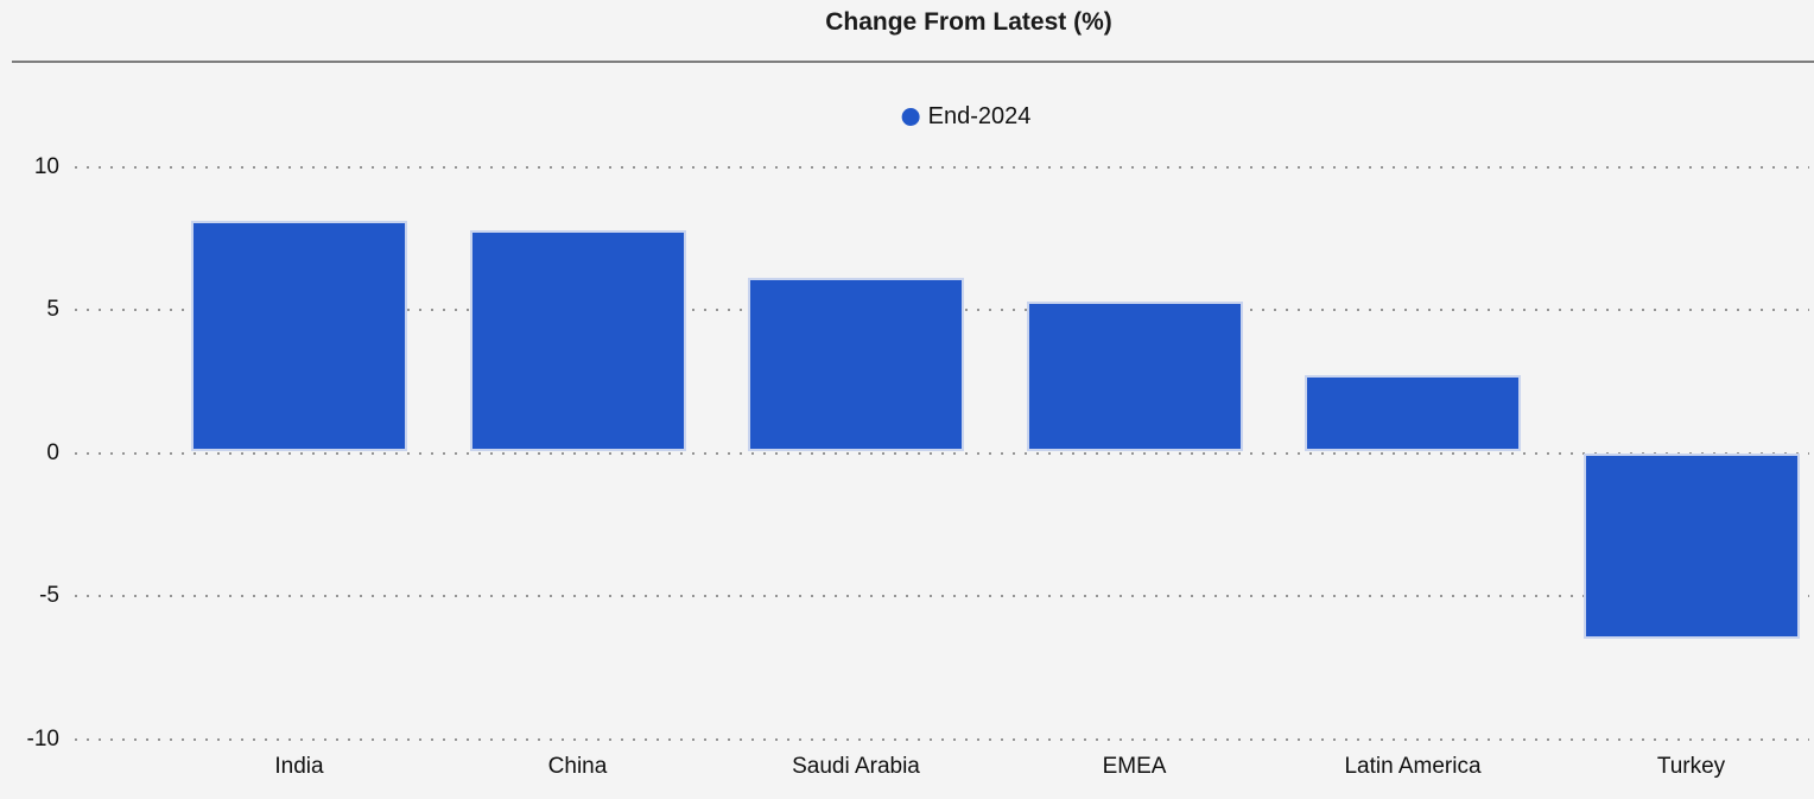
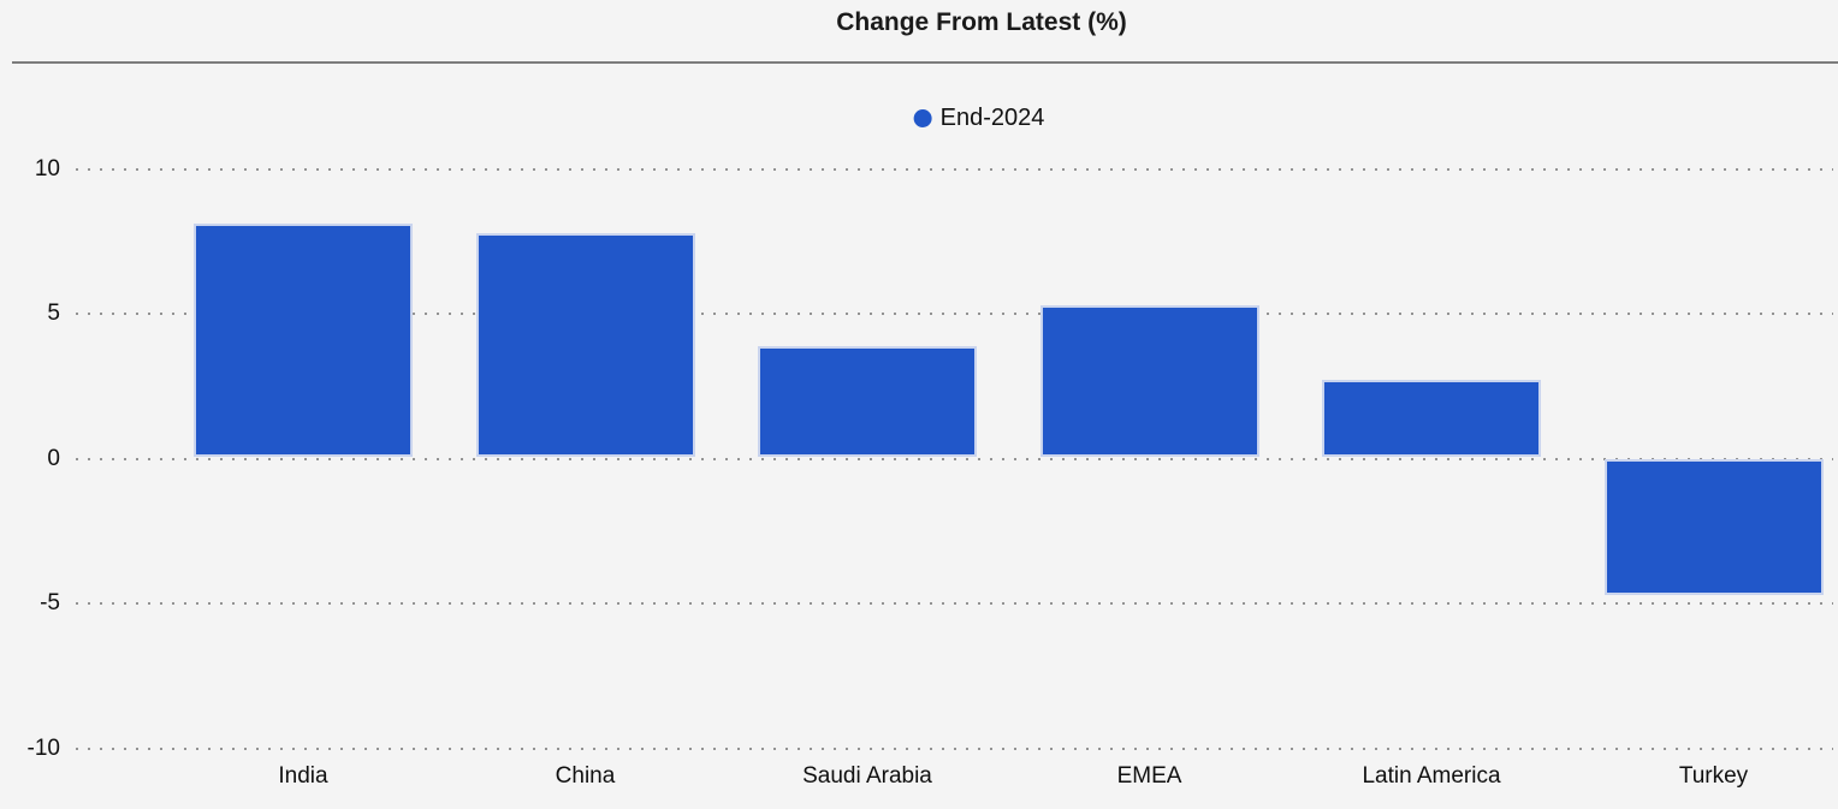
Saudi Arabia: 6.1 -> 3.9
Turkey: -6.5 -> -4.7
